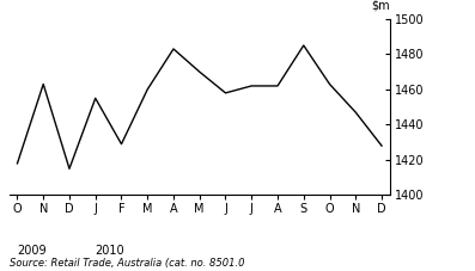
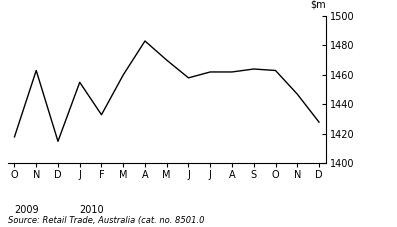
F: 1429 -> 1433
S: 1485 -> 1464
